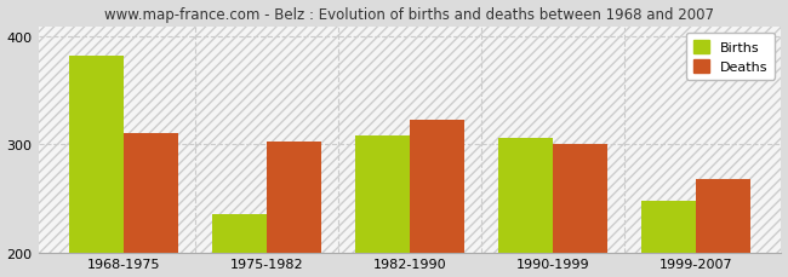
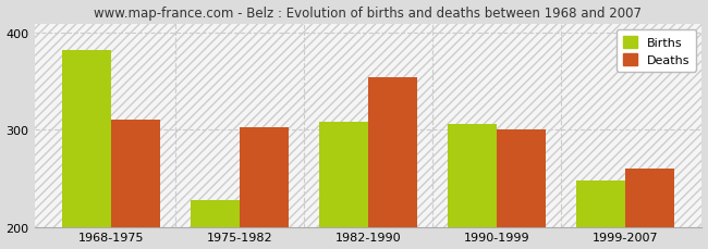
Births/1975-1982: 235 -> 228
Deaths/1982-1990: 323 -> 354
Deaths/1999-2007: 268 -> 260
